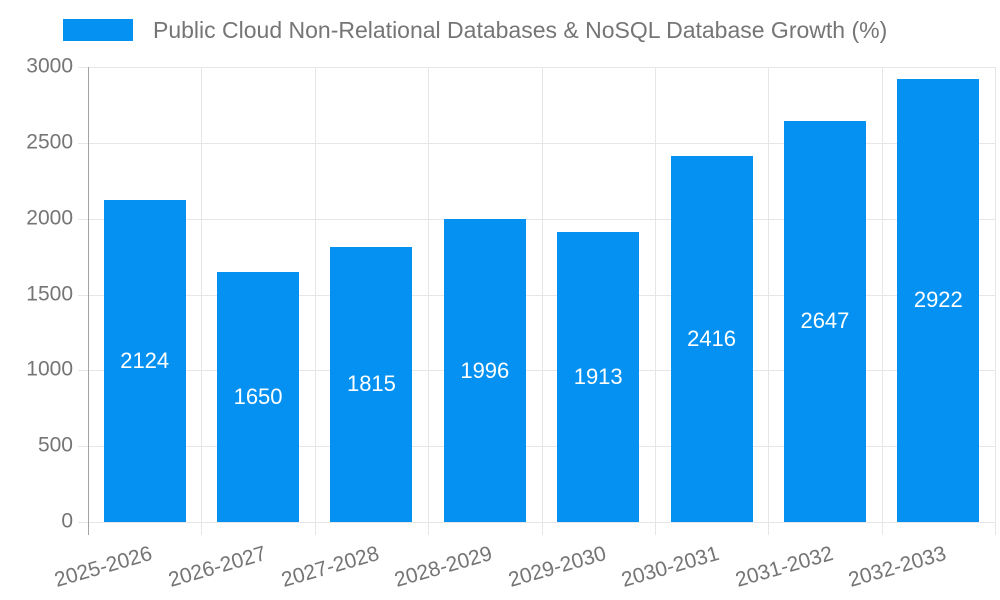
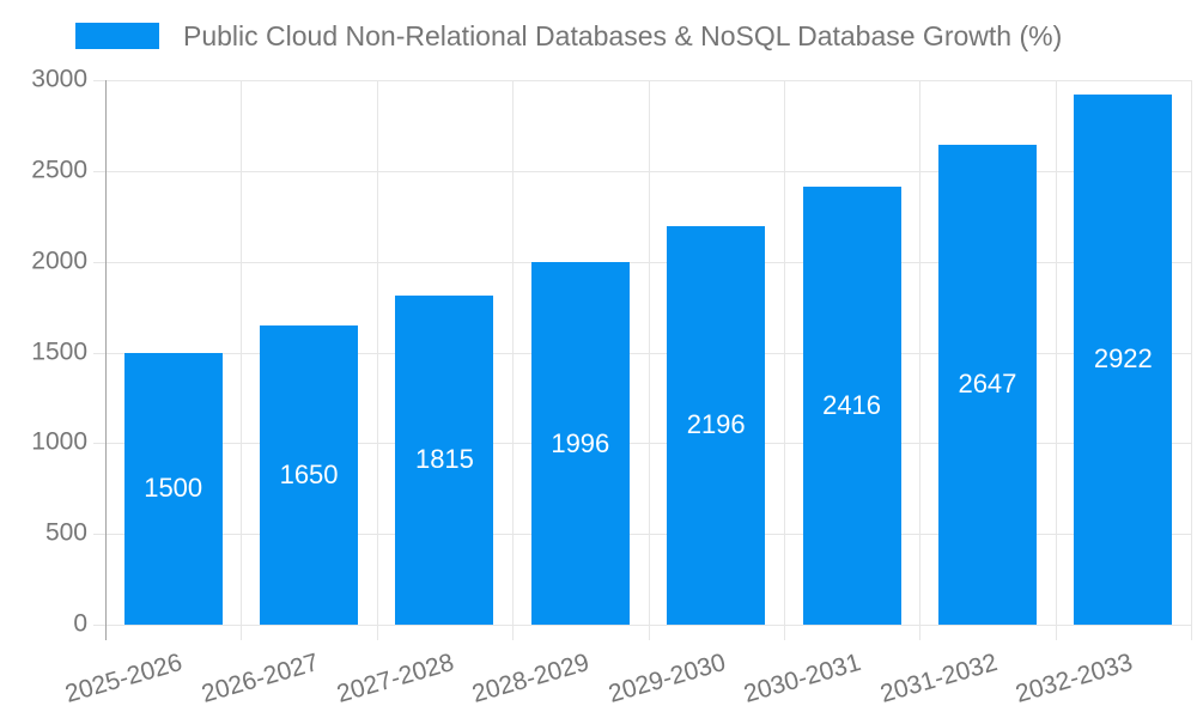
2025-2026: 2124 -> 1500
2029-2030: 1913 -> 2196
